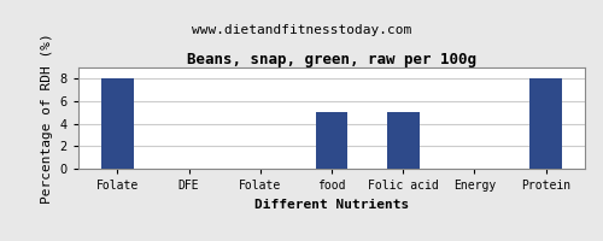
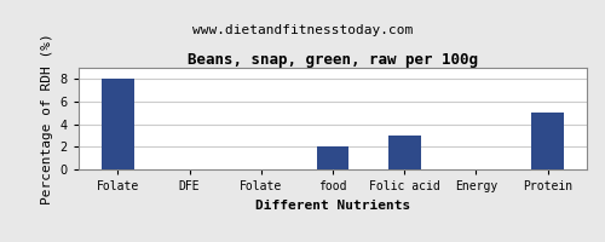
food: 5 -> 2
Folic acid: 5 -> 3
Protein: 8 -> 5
